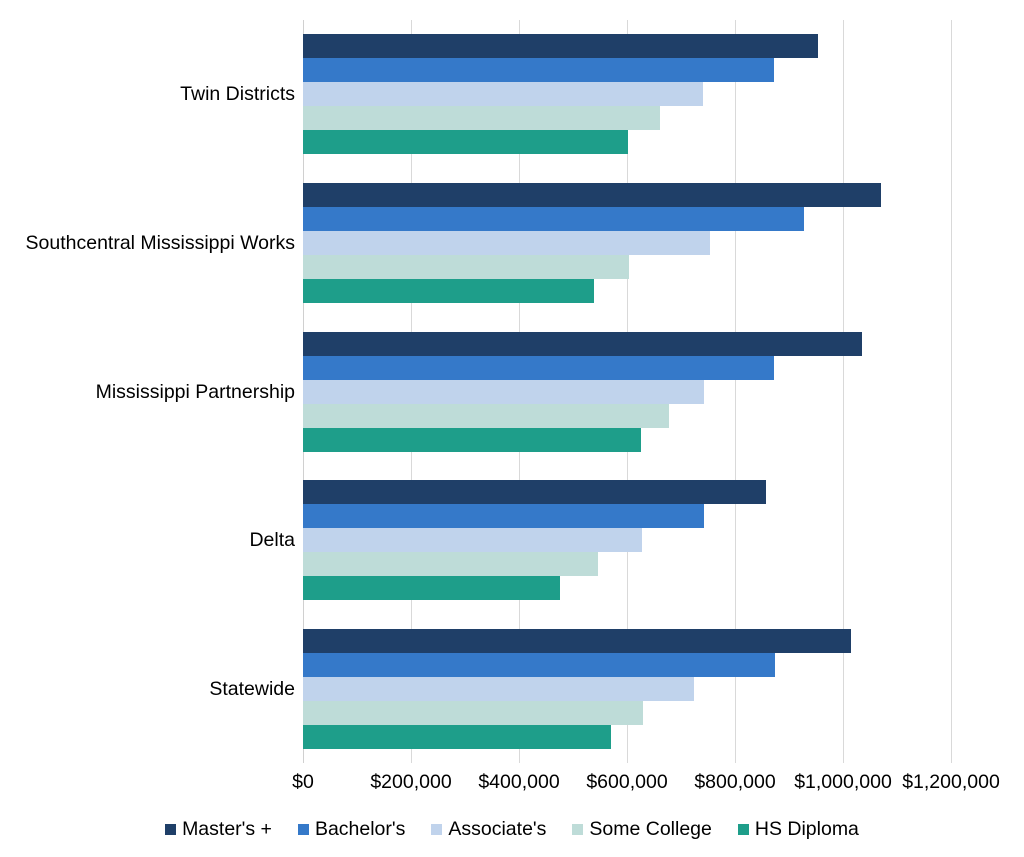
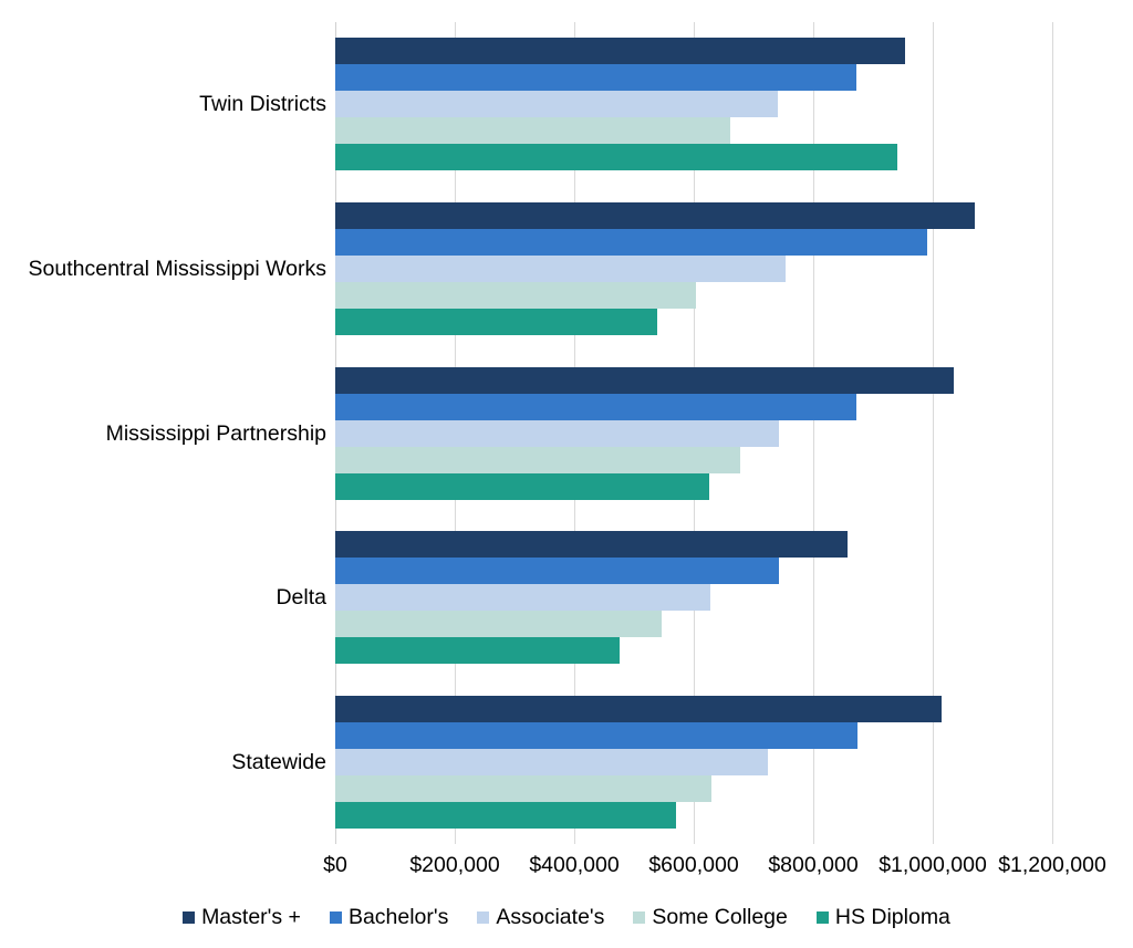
HS Diploma/Twin Districts: $600000 -> $940000
Bachelor's/Southcentral Mississippi Works: $930000 -> $990000
